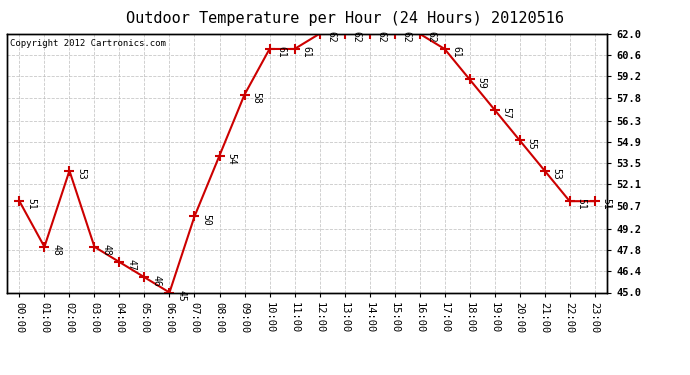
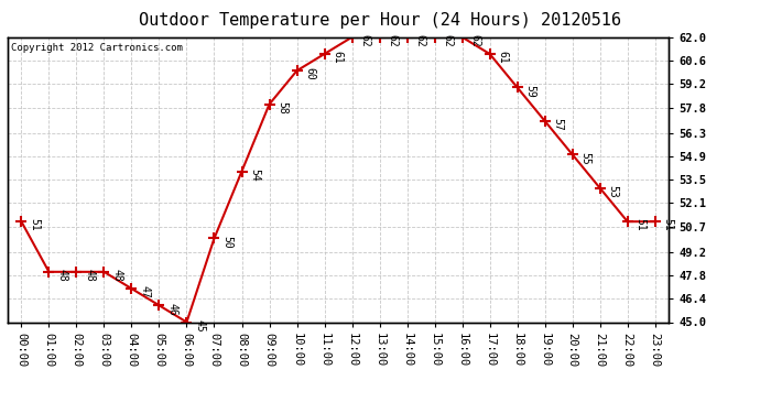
02:00: 53 -> 48
10:00: 61 -> 60
